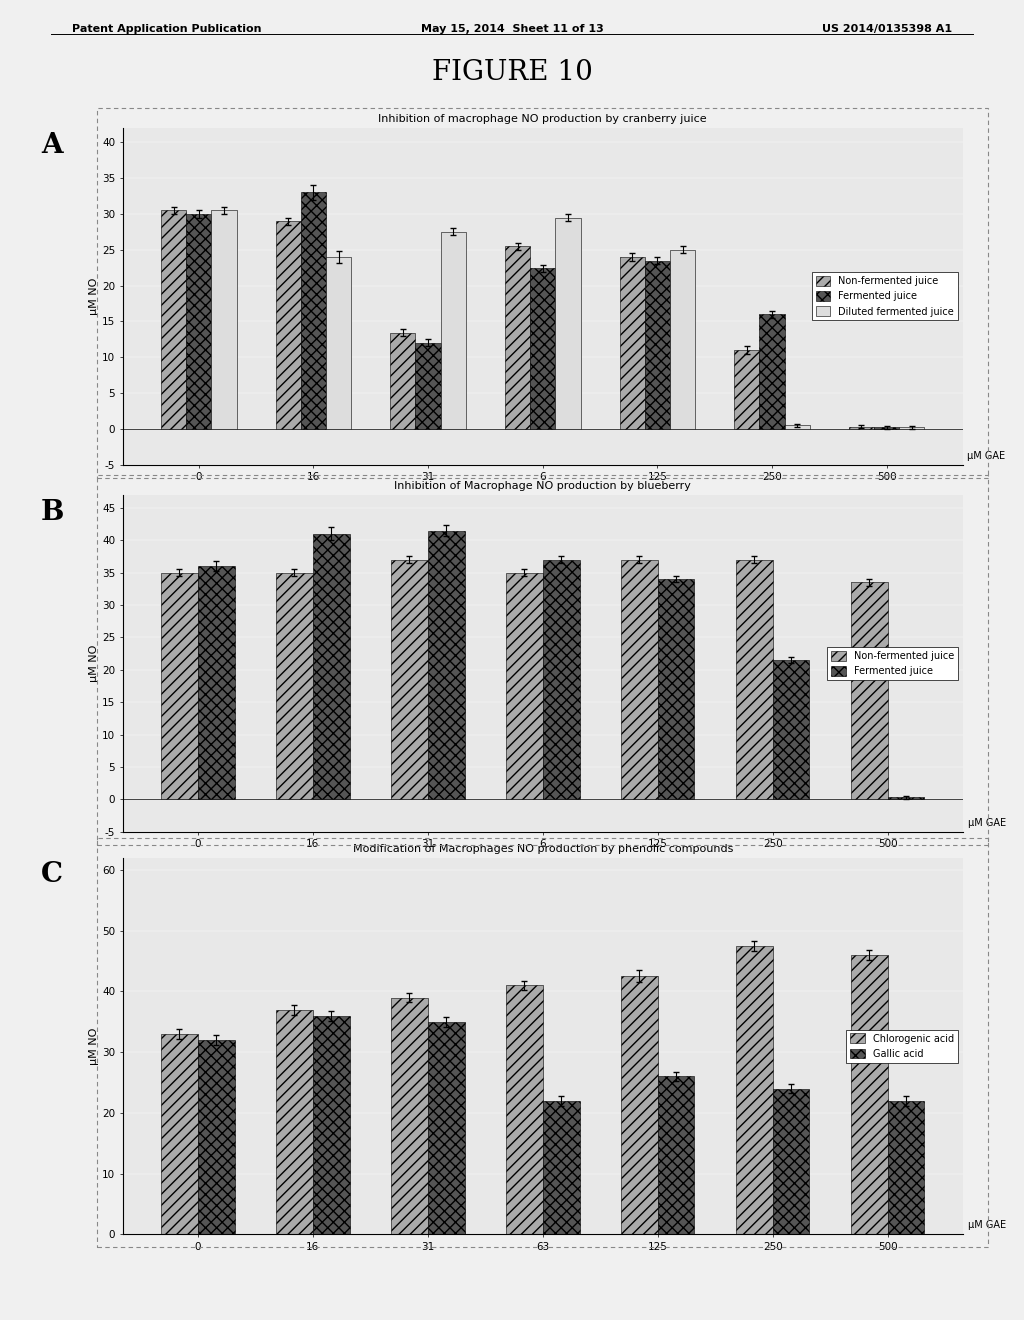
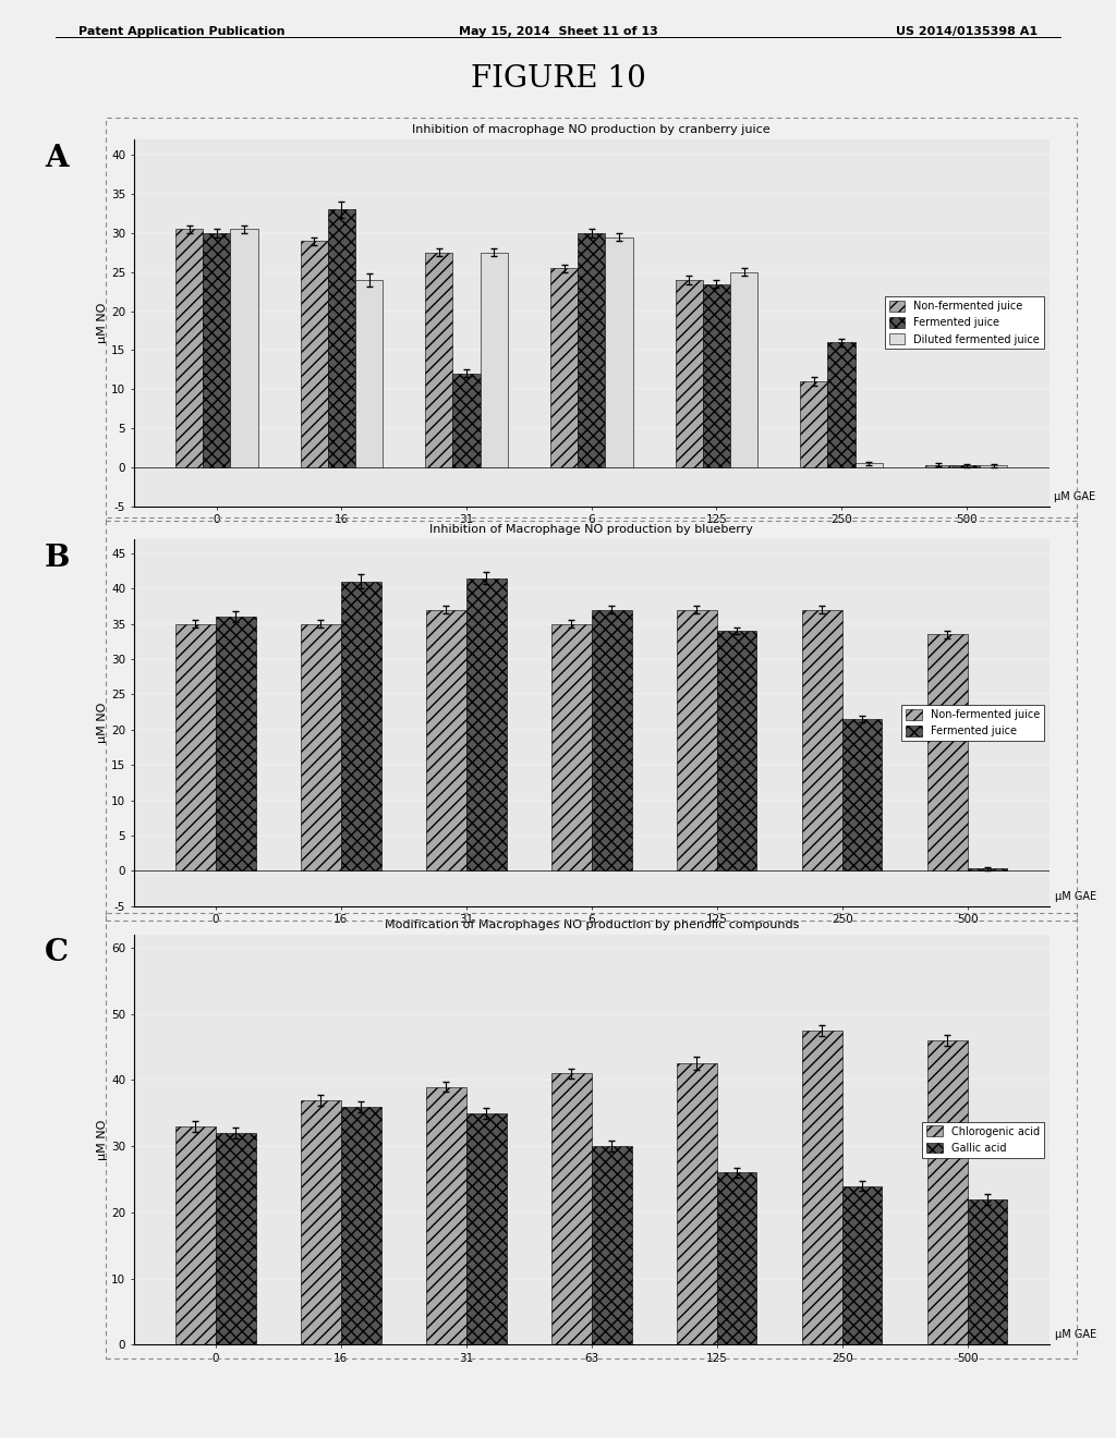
Inhibition of macrophage NO production by cranberry juice/Non-fermented juice/31: 13.4 -> 27.5
Inhibition of macrophage NO production by cranberry juice/Fermented juice/6: 22.4 -> 30.0
Gallic acid/63: 22 -> 30
